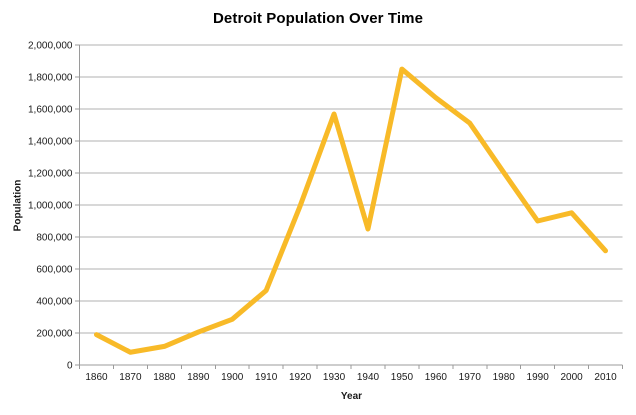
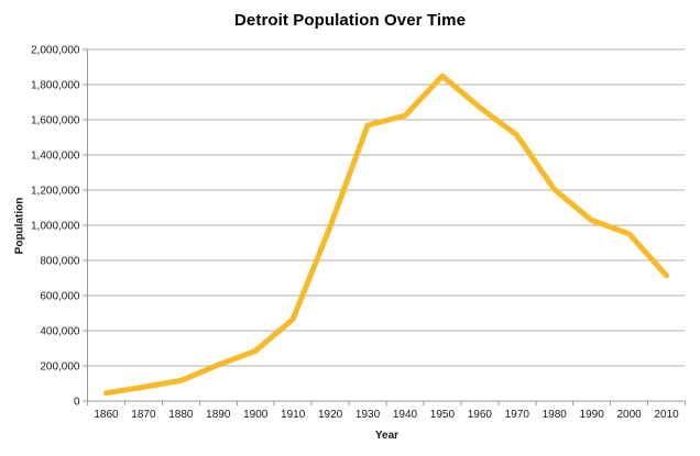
1860: 190000 -> 50000
1940: 850000 -> 1620000
1990: 900000 -> 1030000
